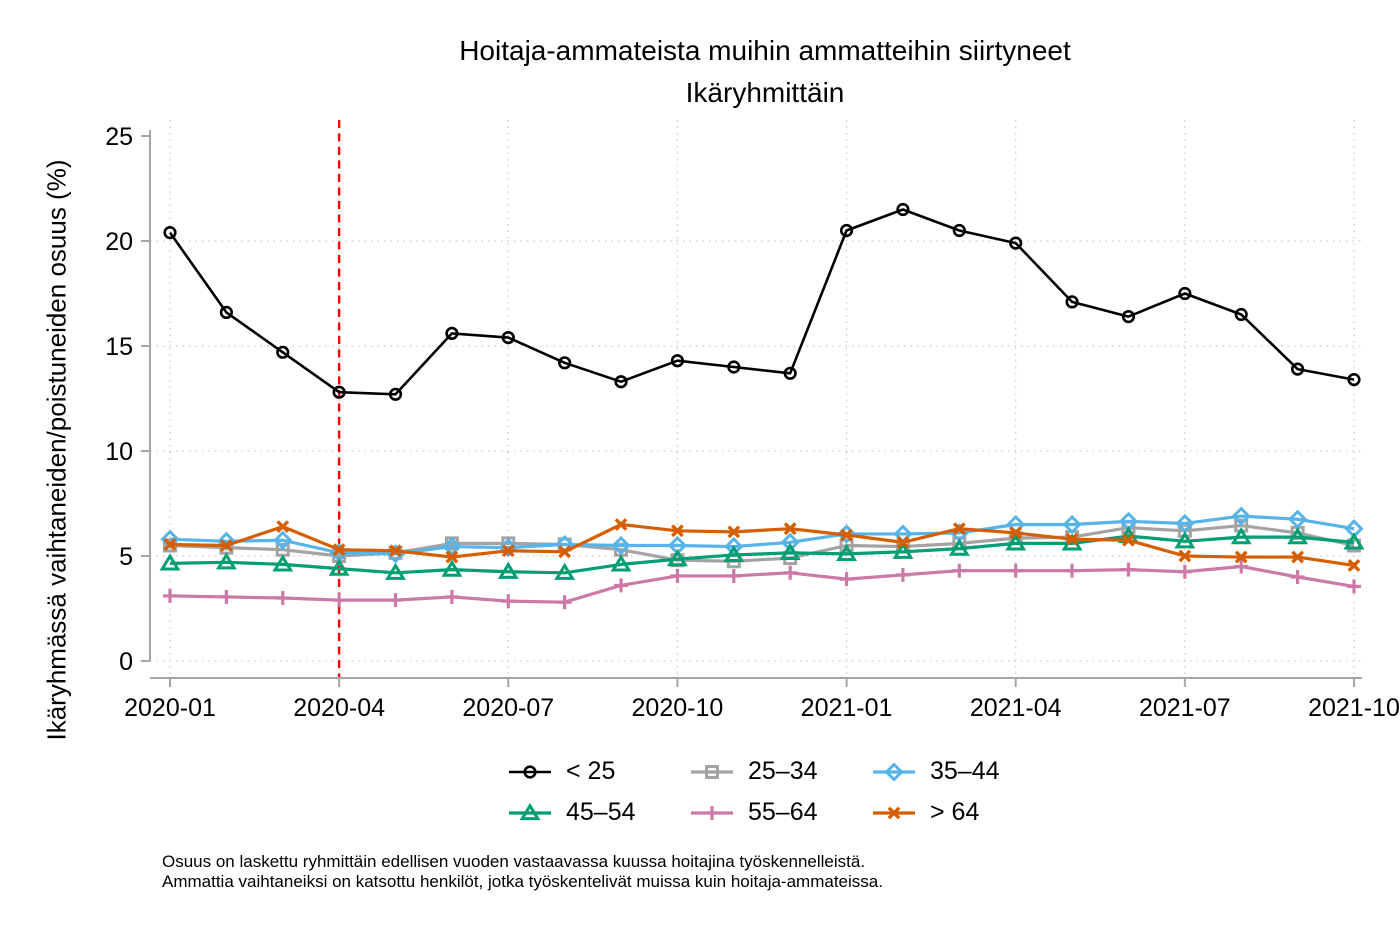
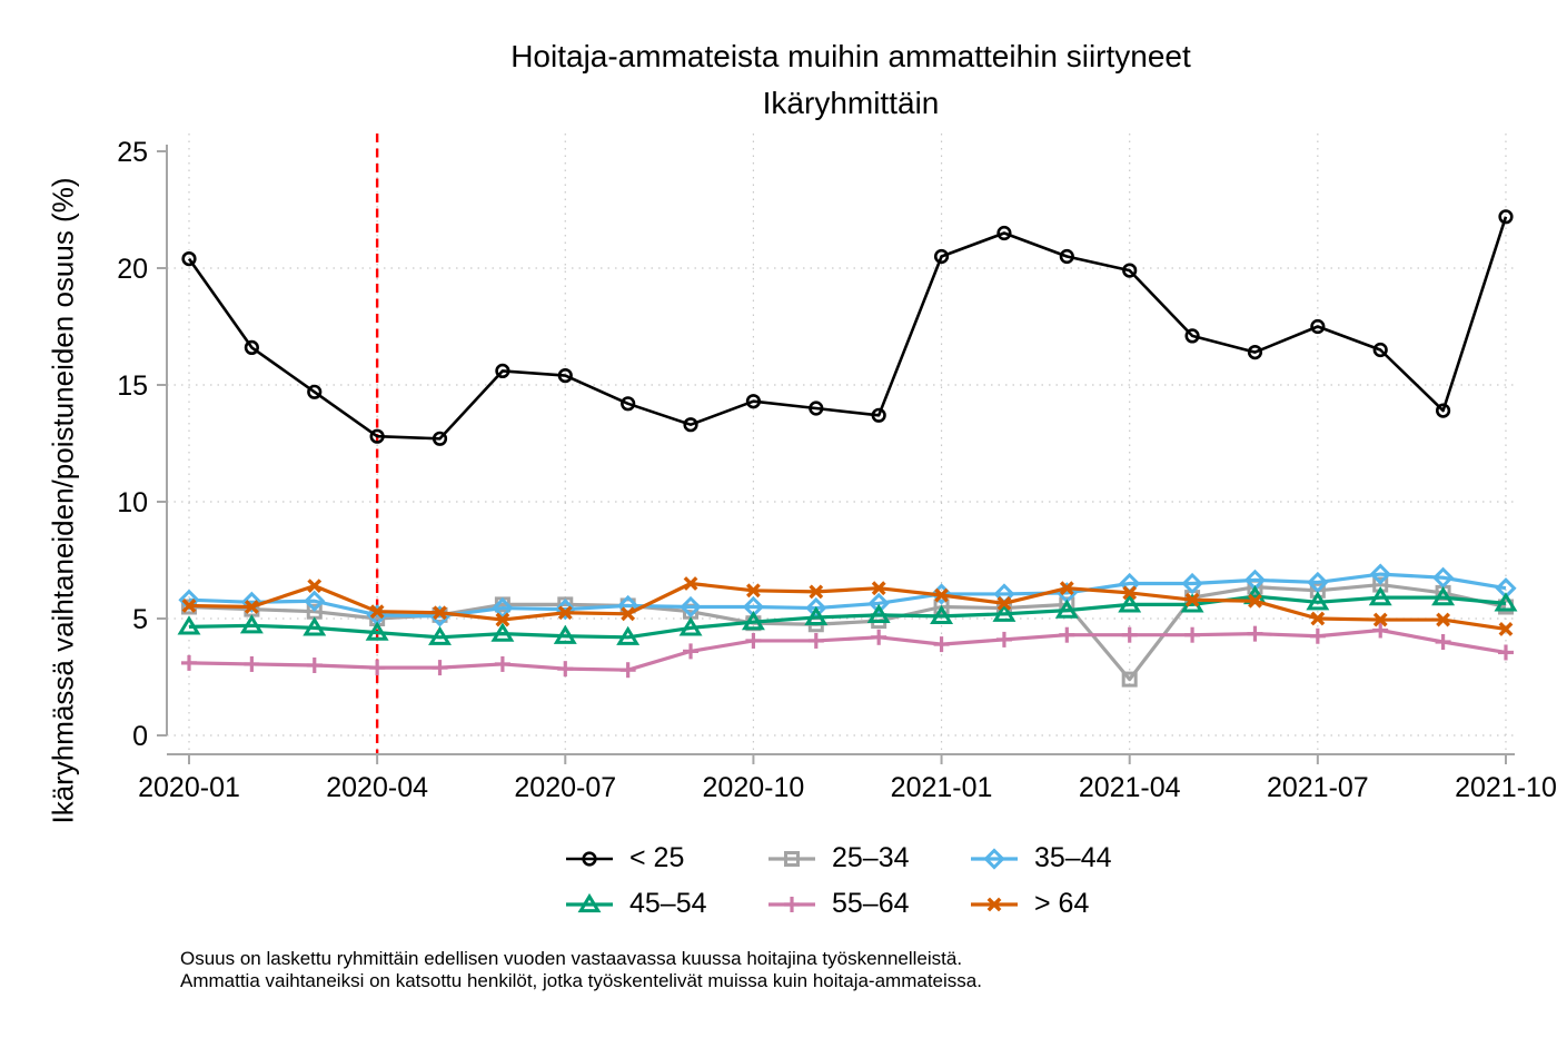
25–34/2021-04: 5.8 -> 2.4
< 25/2021-10: 13.4 -> 22.2
